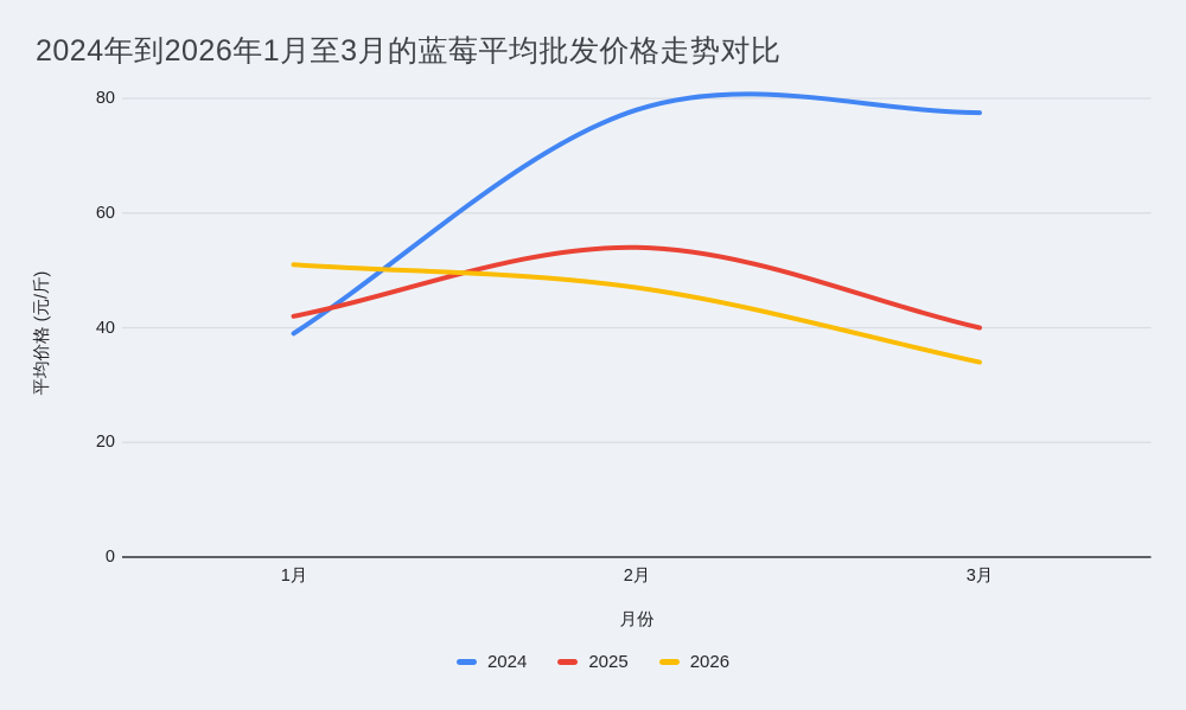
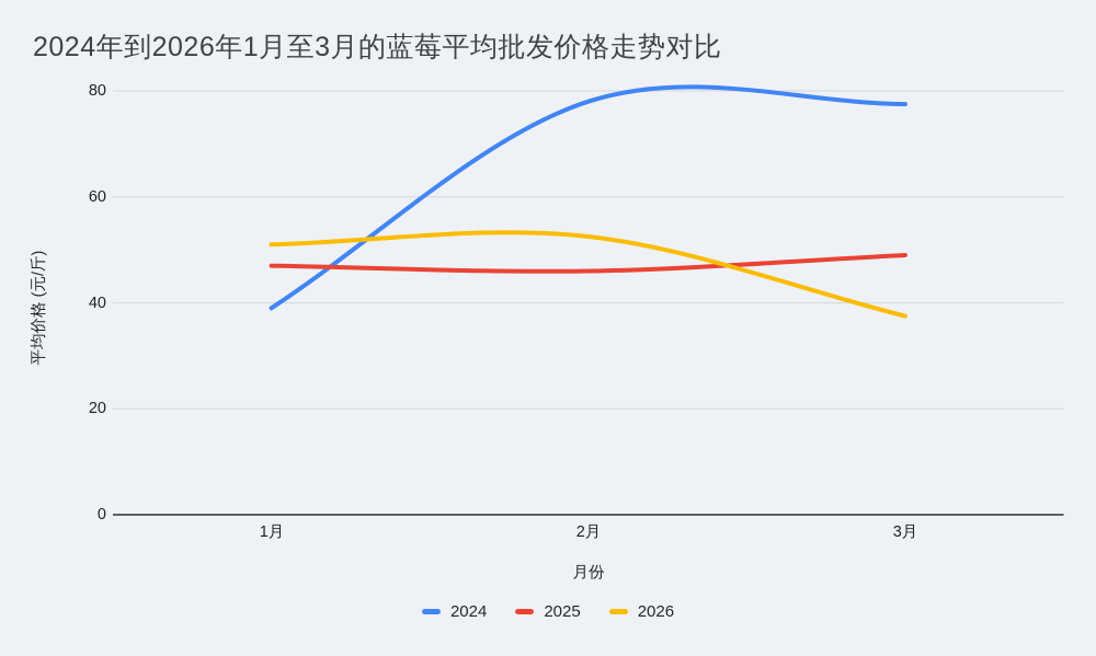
2025/1月: 42 -> 47
2025/2月: 54 -> 46
2026/2月: 47 -> 52
2025/3月: 40 -> 49
2026/3月: 34 -> 38
